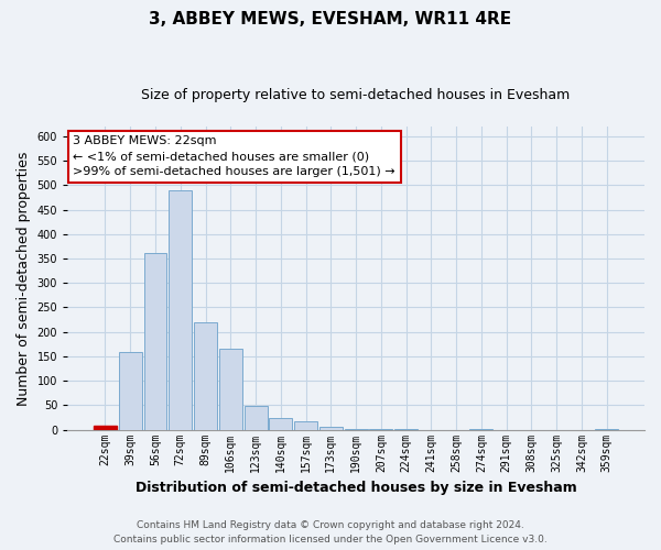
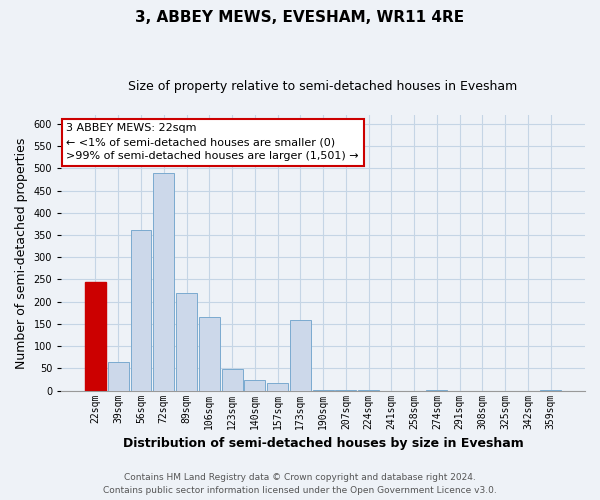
22sqm: 8 -> 245
39sqm: 160 -> 65
173sqm: 7 -> 160
